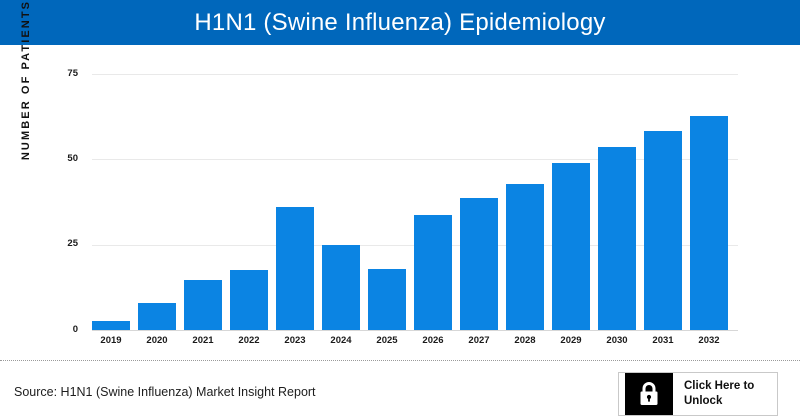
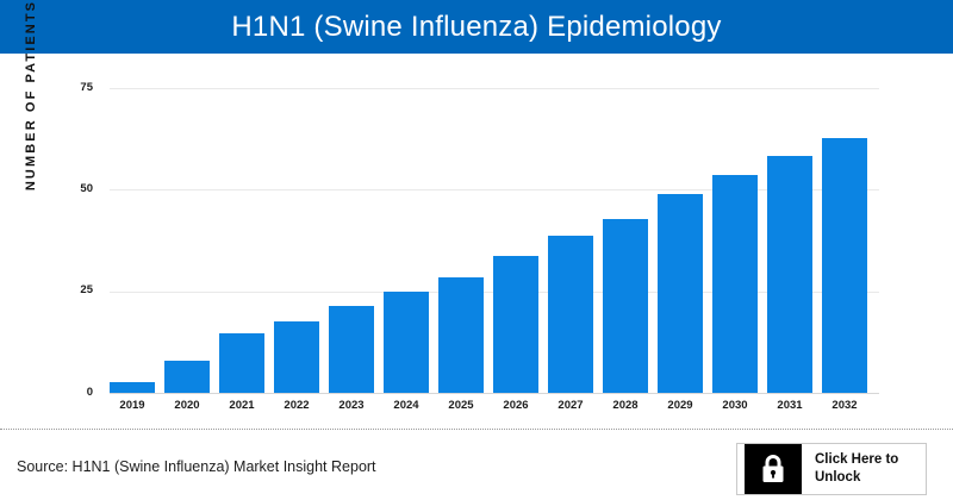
2023: 36 -> 22
2025: 18 -> 28
